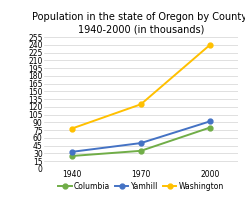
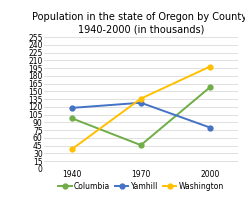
Columbia/1940: 25 -> 98
Yamhill/1940: 33 -> 118
Washington/1940: 78 -> 38
Columbia/1970: 35 -> 46
Yamhill/1970: 50 -> 128
Washington/1970: 125 -> 136
Columbia/2000: 80 -> 158
Yamhill/2000: 92 -> 80
Washington/2000: 240 -> 198
